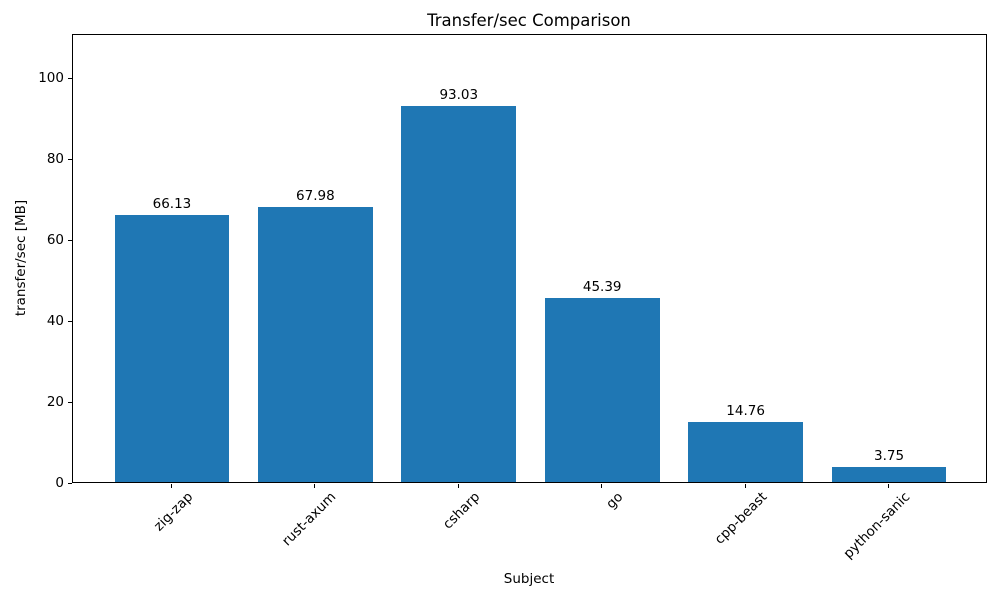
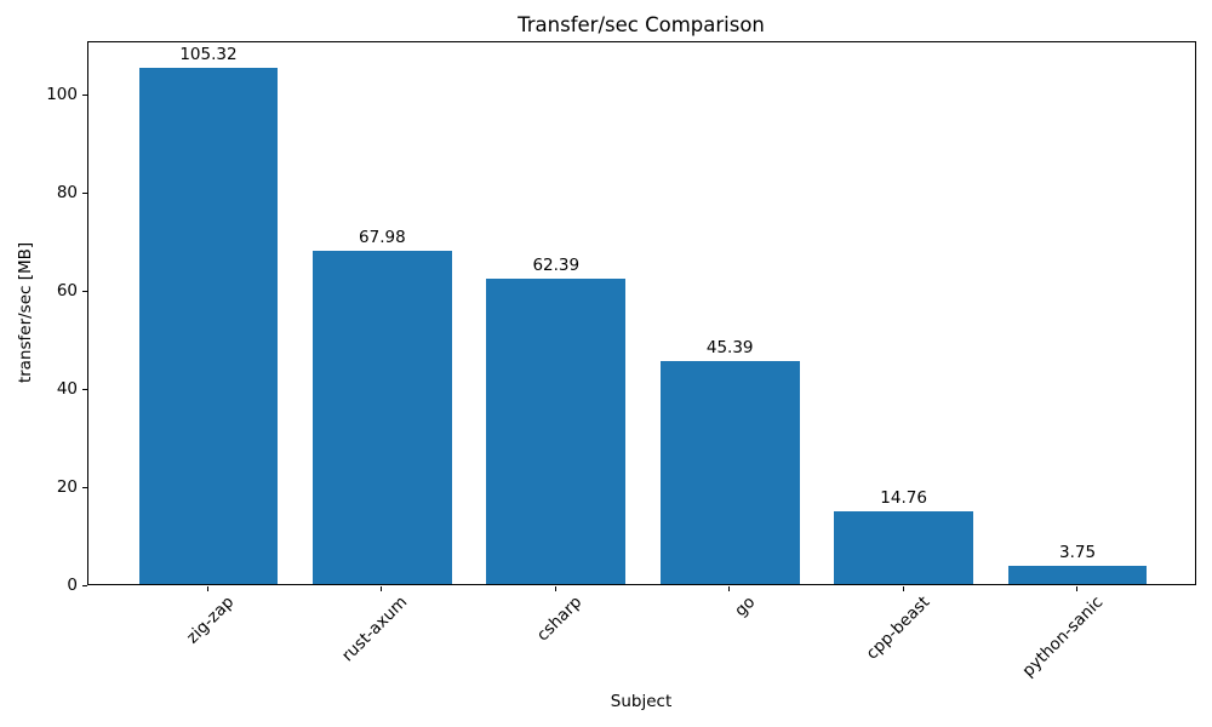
zig-zap: 66.13 -> 105.32
csharp: 93.03 -> 62.39
